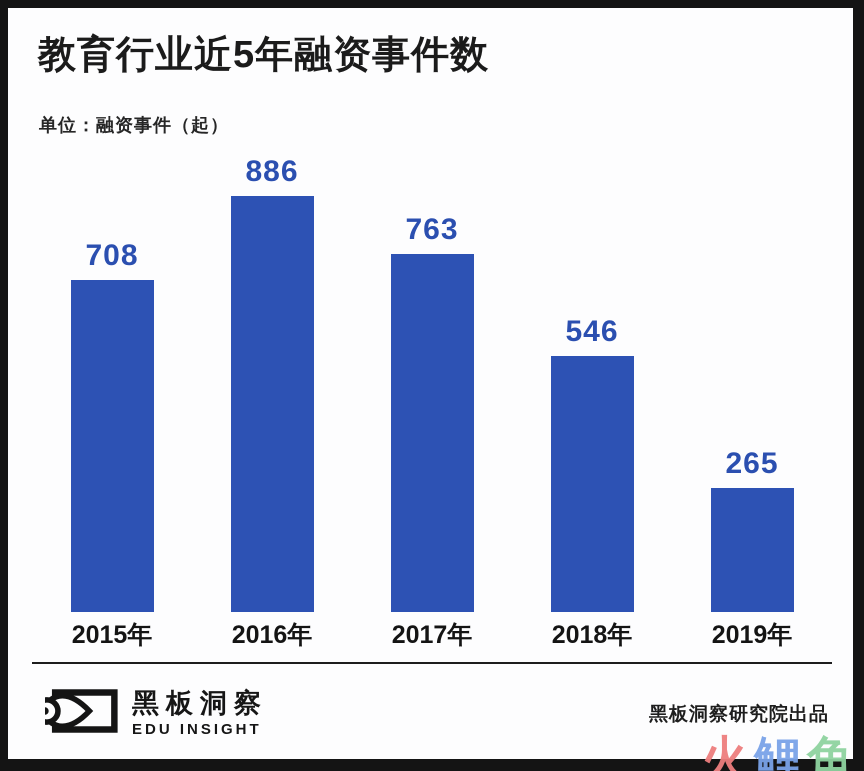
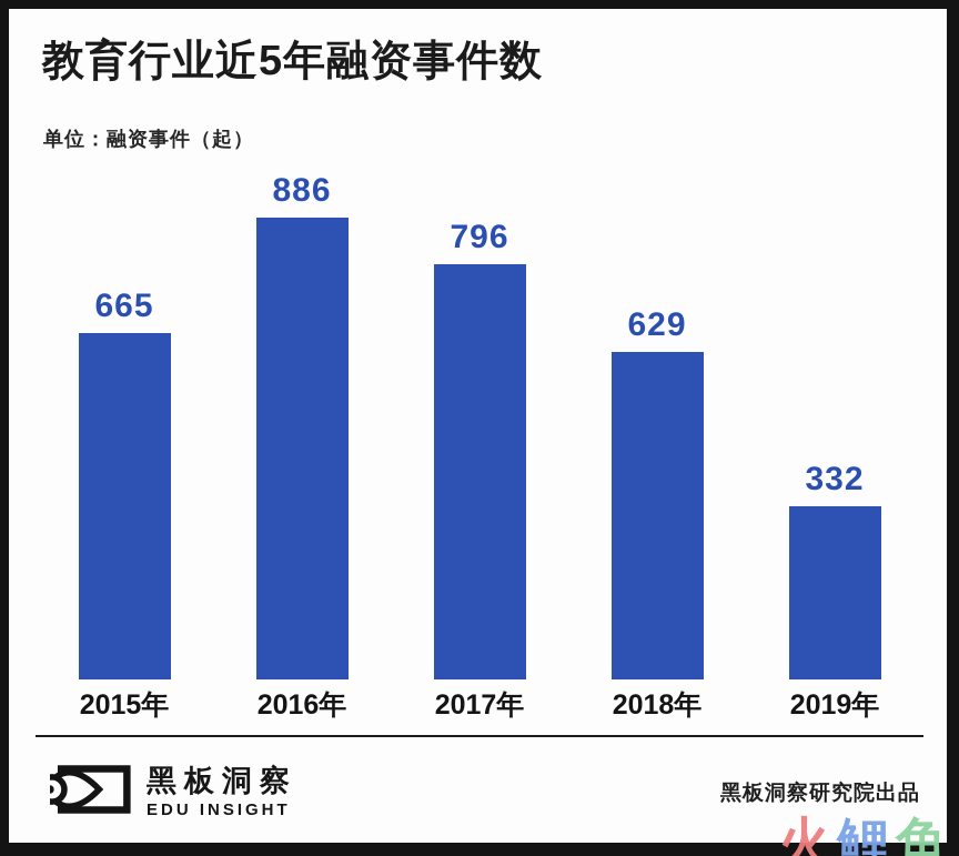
2015年: 708 -> 665
2017年: 763 -> 796
2018年: 546 -> 629
2019年: 265 -> 332
